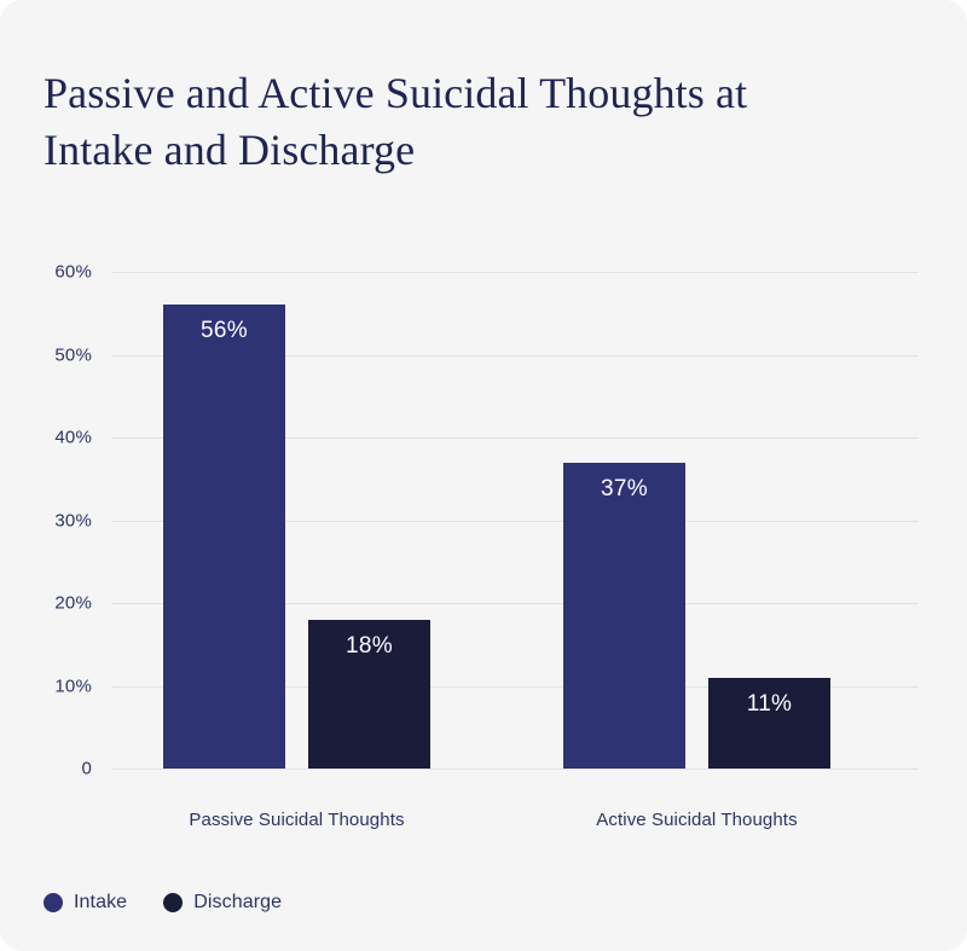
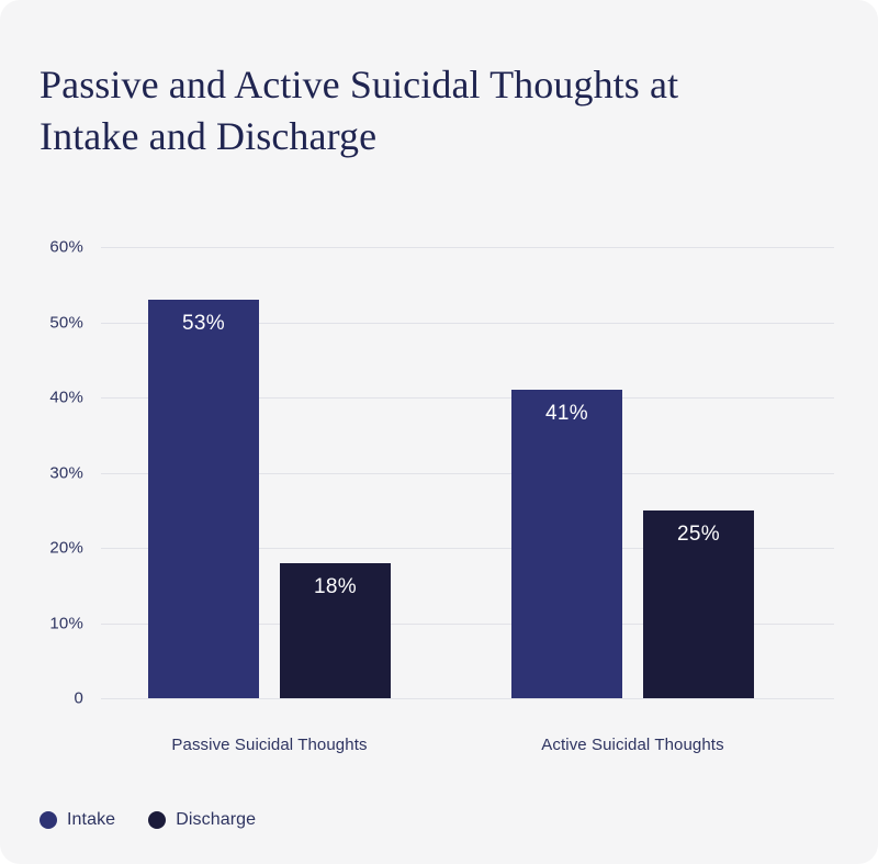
Intake/Passive Suicidal Thoughts: 56% -> 53%
Intake/Active Suicidal Thoughts: 37% -> 41%
Discharge/Active Suicidal Thoughts: 11% -> 25%
